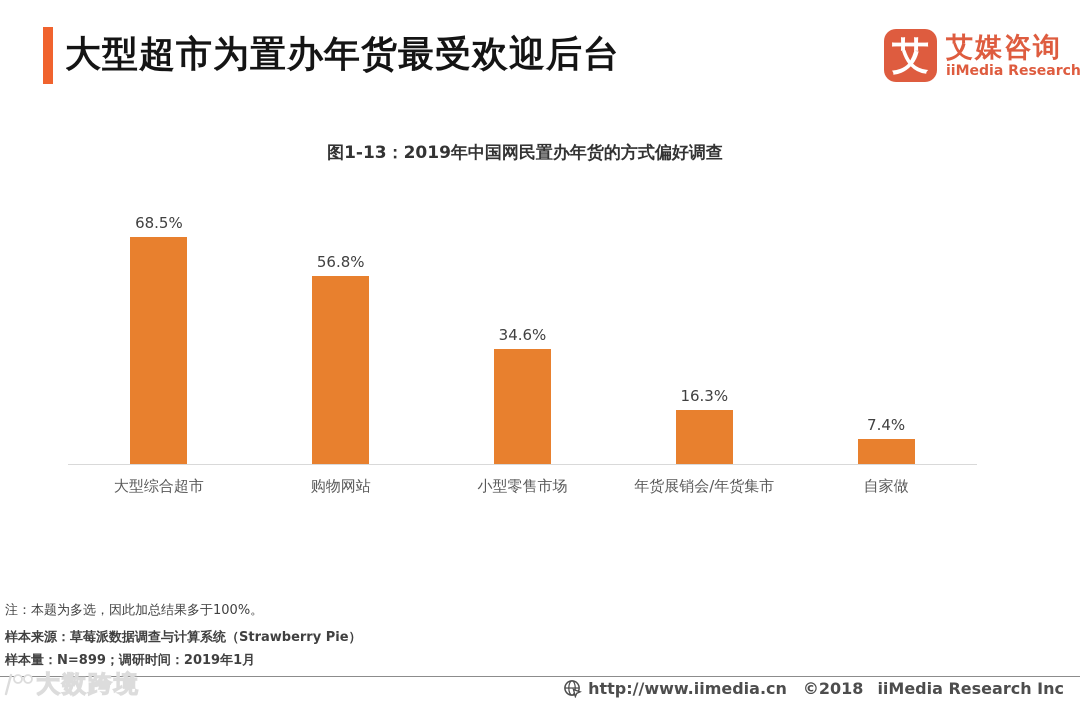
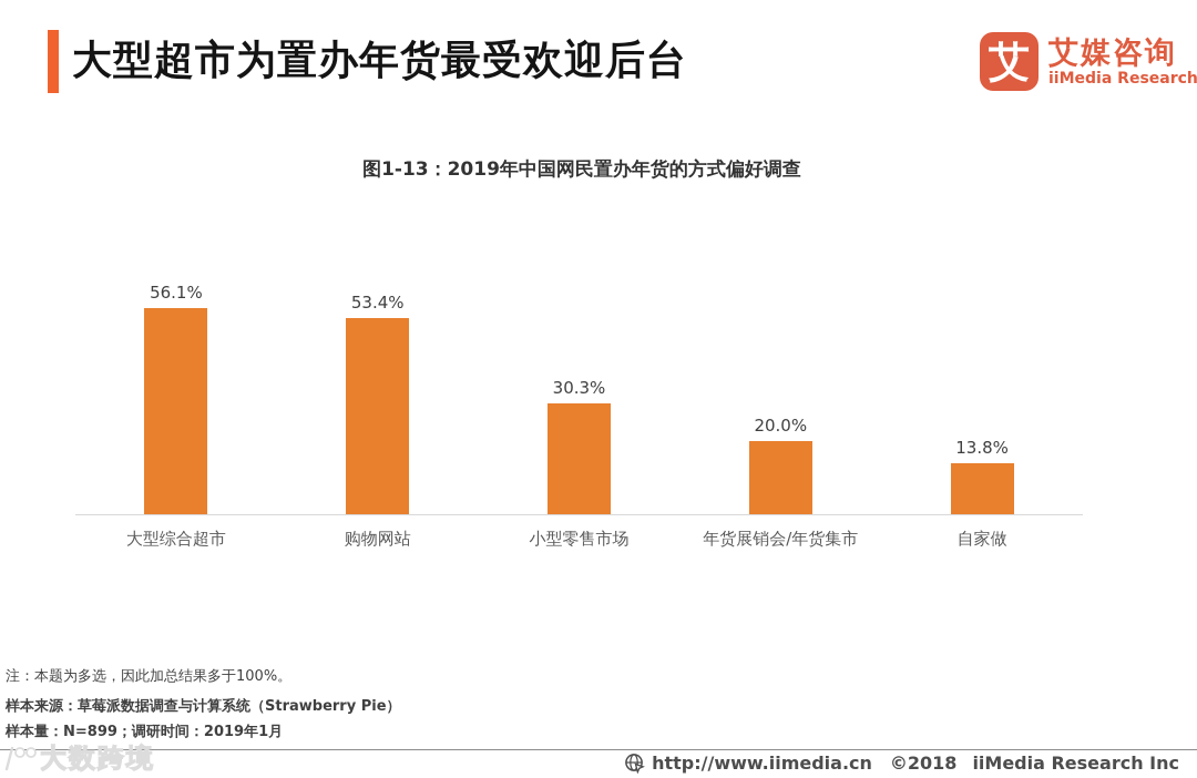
大型综合超市: 68.5% -> 56.1%
购物网站: 56.8% -> 53.4%
小型零售市场: 34.6% -> 30.3%
年货展销会/年货集市: 16.3% -> 20.0%
自家做: 7.4% -> 13.8%
